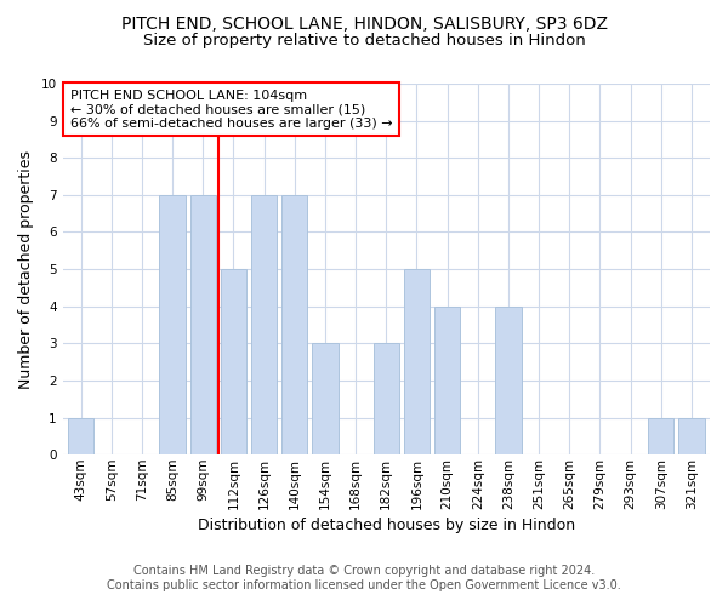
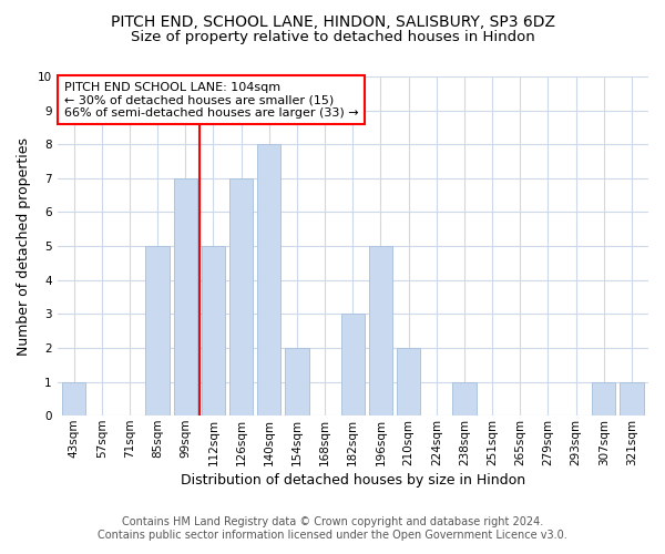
85sqm: 7 -> 5
140sqm: 7 -> 8
154sqm: 3 -> 2
210sqm: 4 -> 2
238sqm: 4 -> 1
